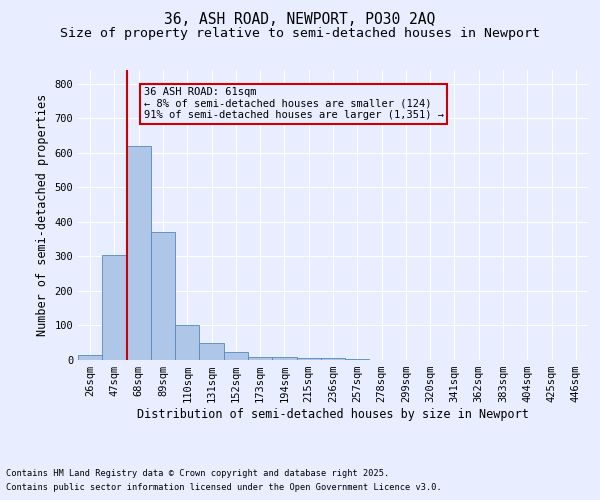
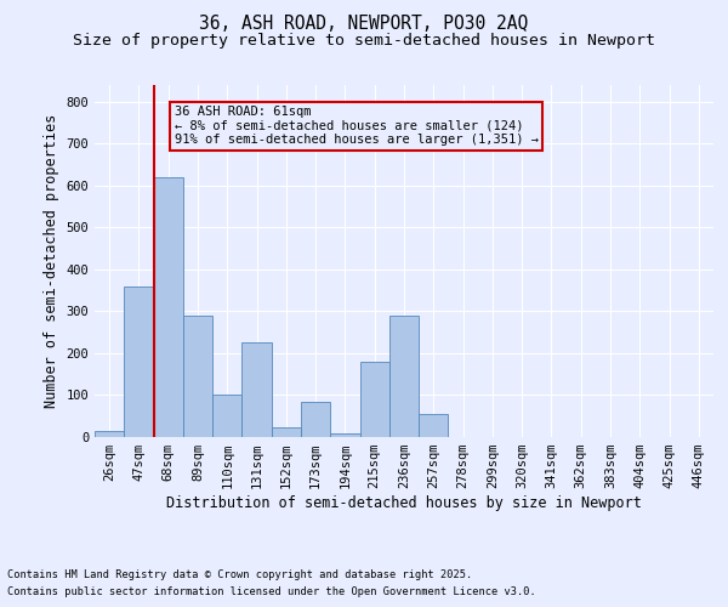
47sqm: 305 -> 360
89sqm: 370 -> 290
131sqm: 50 -> 225
173sqm: 10 -> 85
215sqm: 7 -> 180
236sqm: 5 -> 290
257sqm: 2 -> 55
